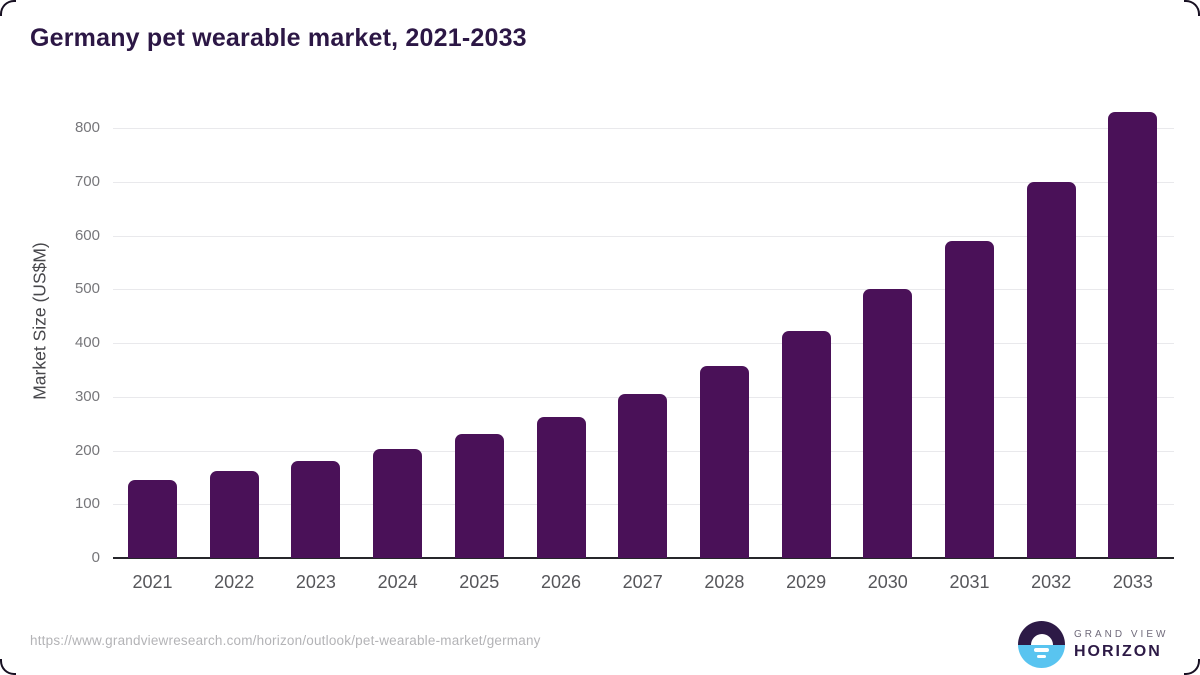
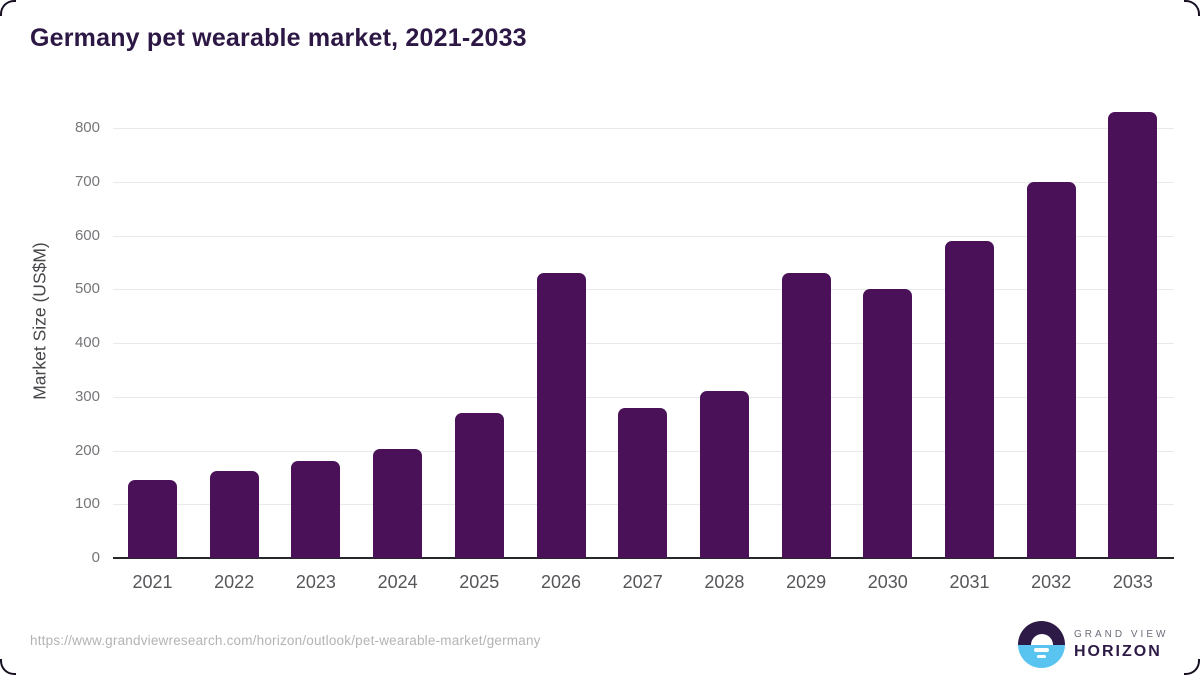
2025: 230 -> 270
2026: 260 -> 530
2027: 310 -> 280
2028: 360 -> 310
2029: 420 -> 530
